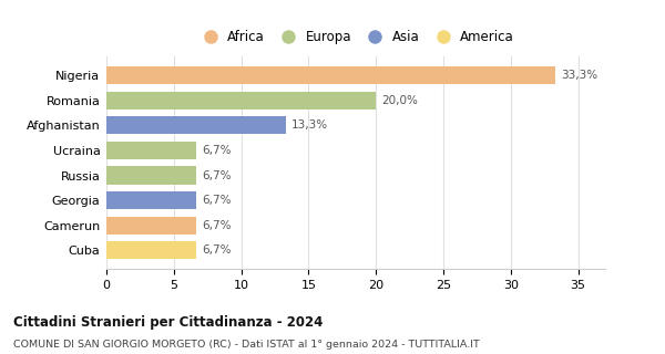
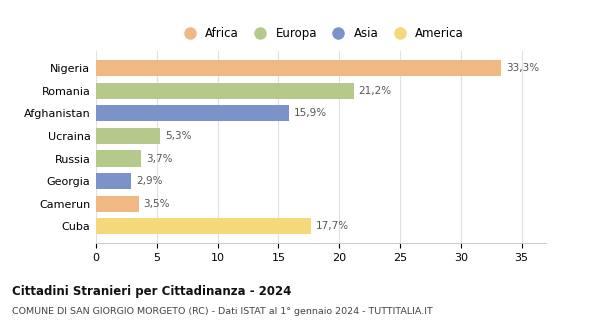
Romania: 20,0% -> 21,2%
Afghanistan: 13,3% -> 15,9%
Ucraina: 6,7% -> 5,3%
Russia: 6,7% -> 3,7%
Georgia: 6,7% -> 2,9%
Camerun: 6,7% -> 3,5%
Cuba: 6,7% -> 17,7%
